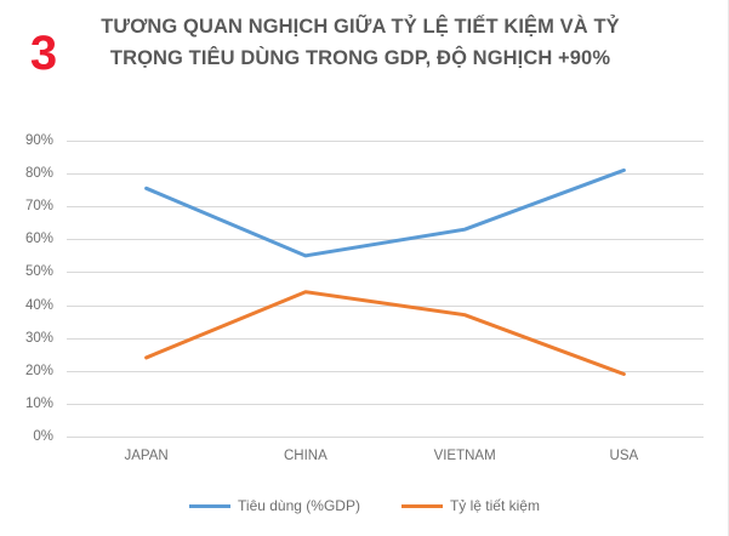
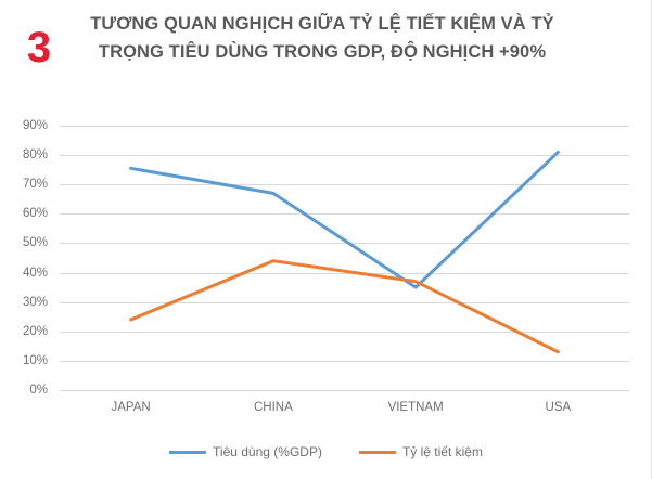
Tiêu dùng (%GDP)/CHINA: 55% -> 67%
Tiêu dùng (%GDP)/VIETNAM: 63% -> 35%
Tỷ lệ tiết kiệm/USA: 19% -> 13%
